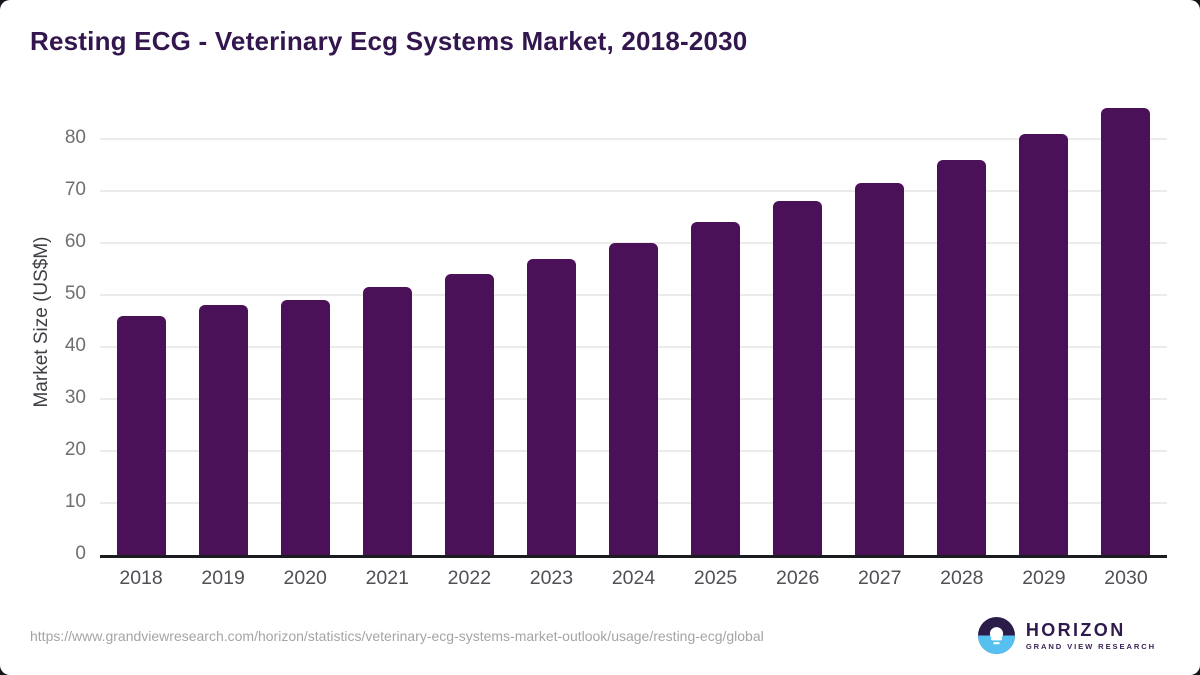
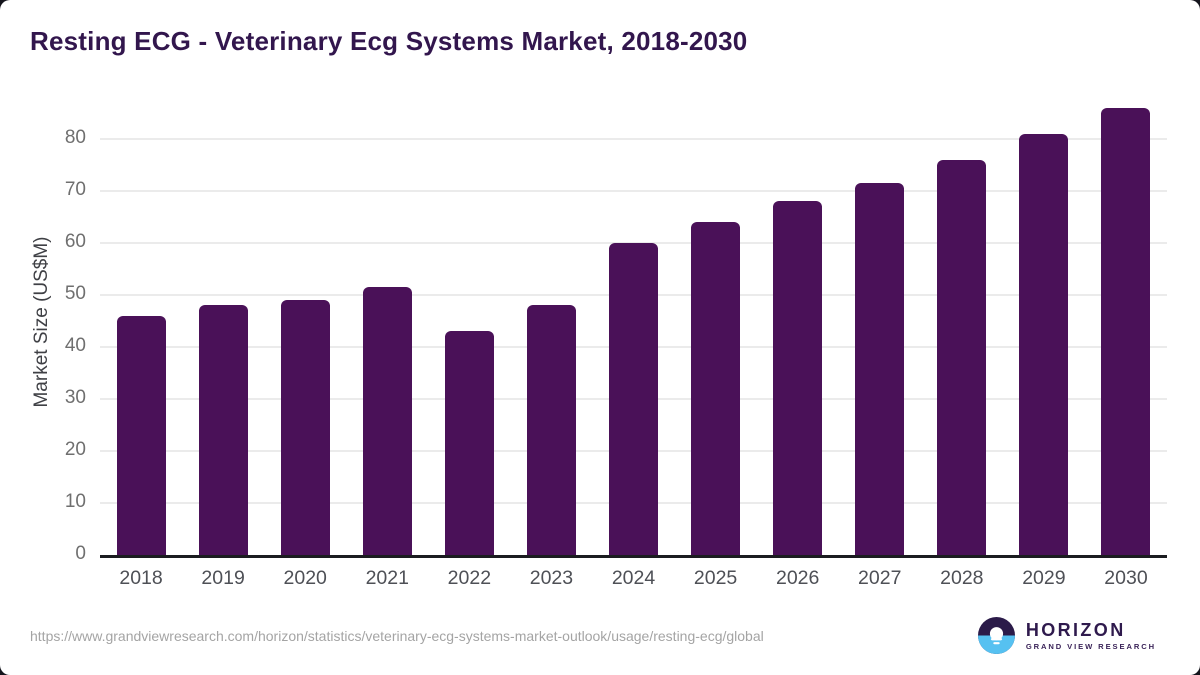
2022: 54 -> 43
2023: 57 -> 48
